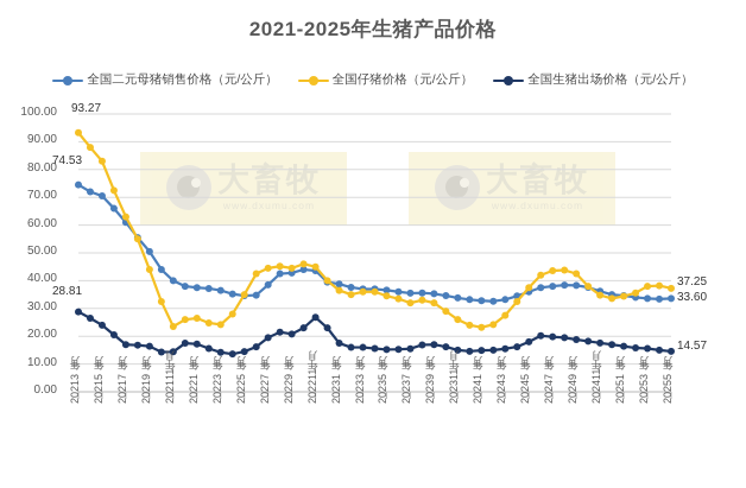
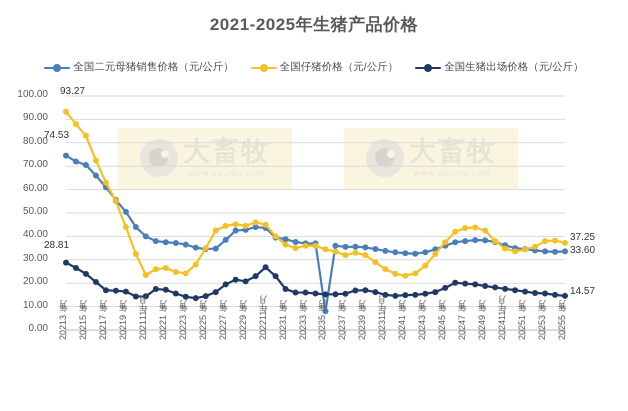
全国二元母猪销售价格（元/公斤）/2023年5月: 37 -> 8
